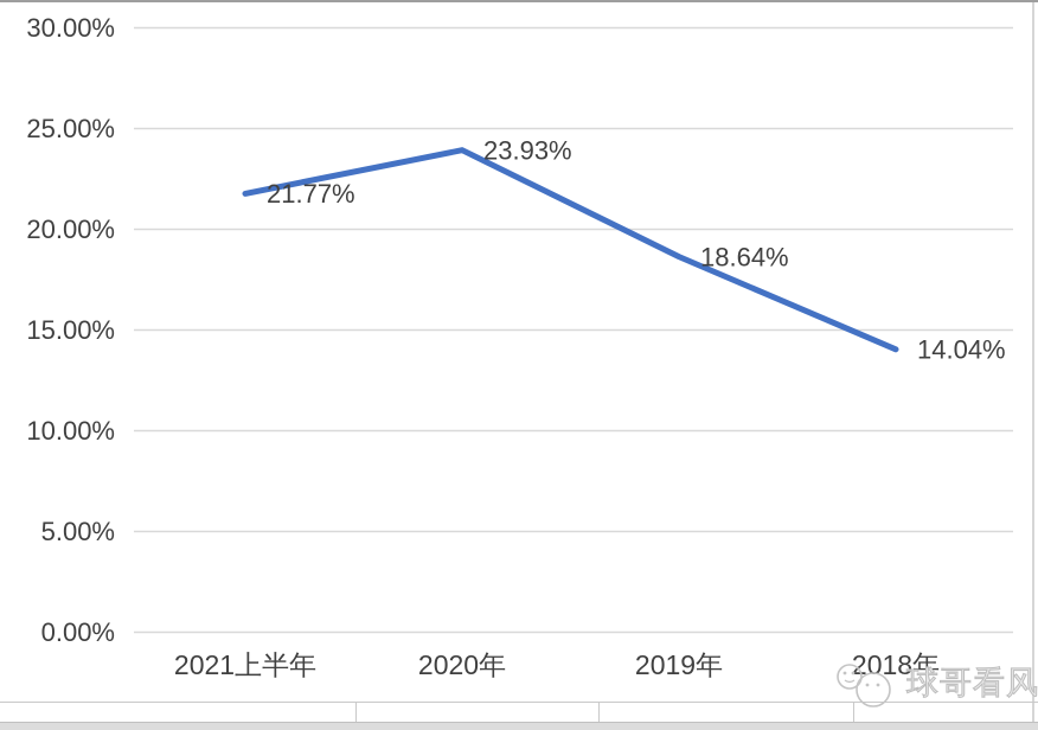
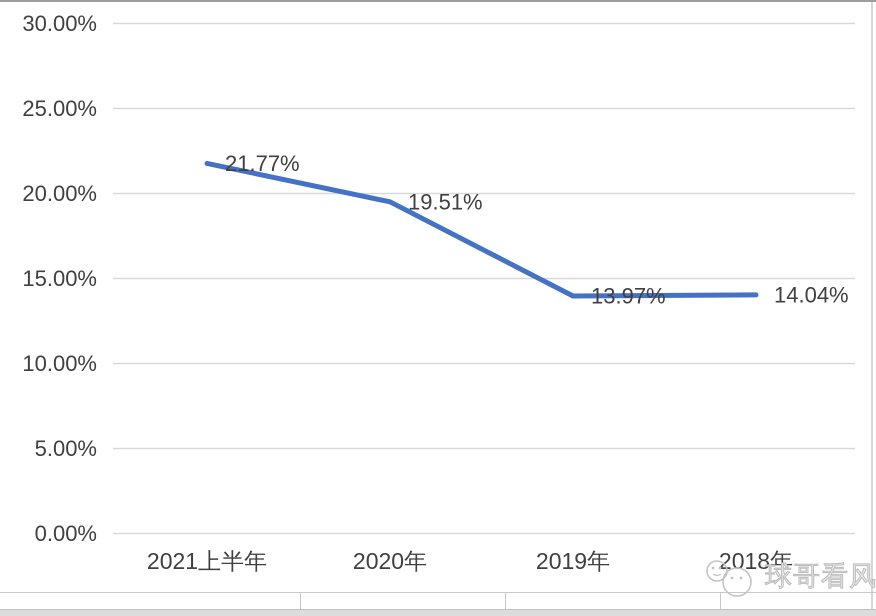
2020年: 23.93% -> 19.51%
2019年: 18.64% -> 13.97%
